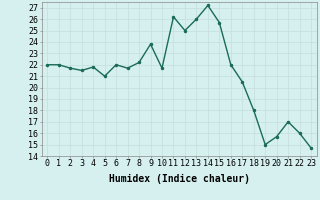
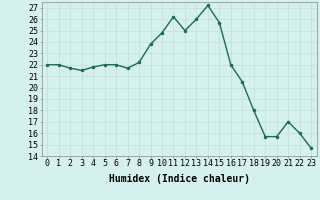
5: 21.0 -> 22.0
10: 21.7 -> 24.8
19: 15.0 -> 15.7
